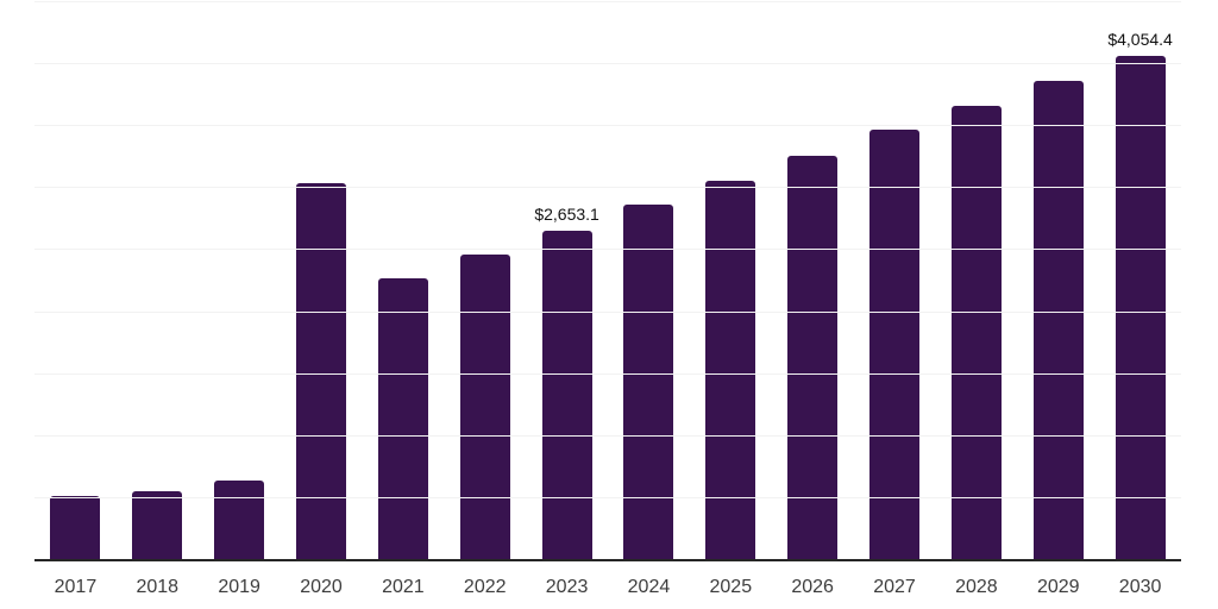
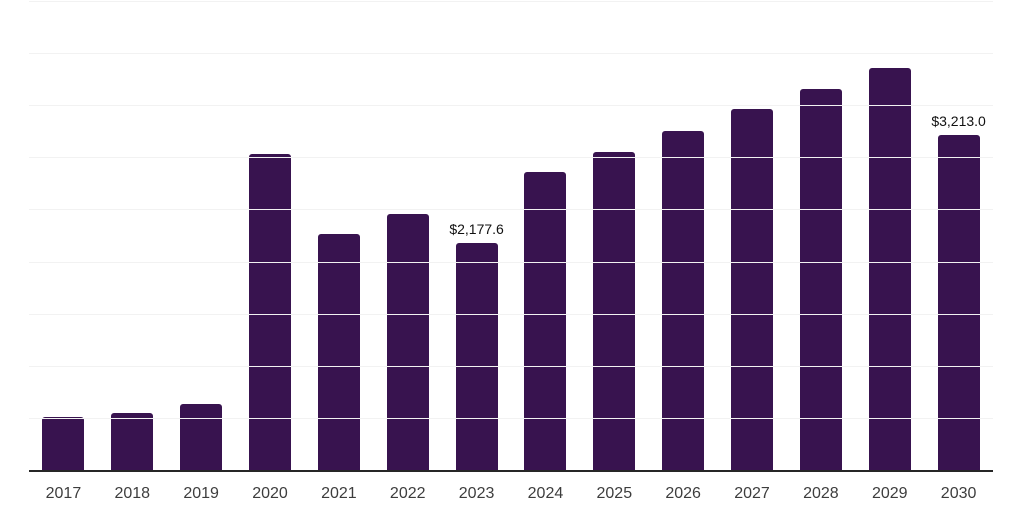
2023: $2,653.1 -> $2,177.6
2030: $4,054.4 -> $3,213.0
